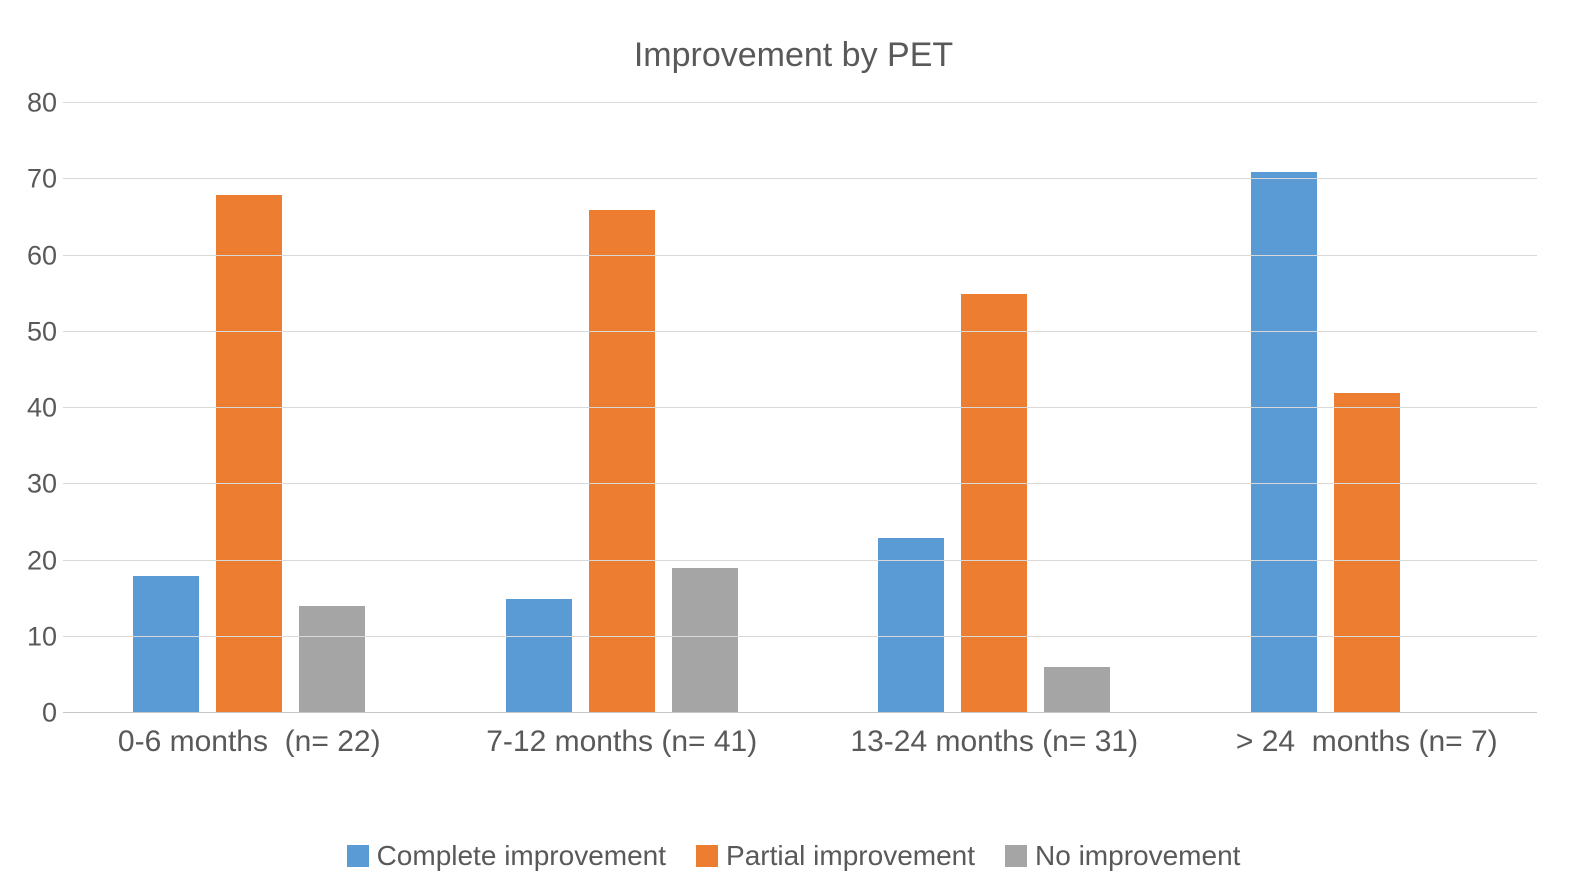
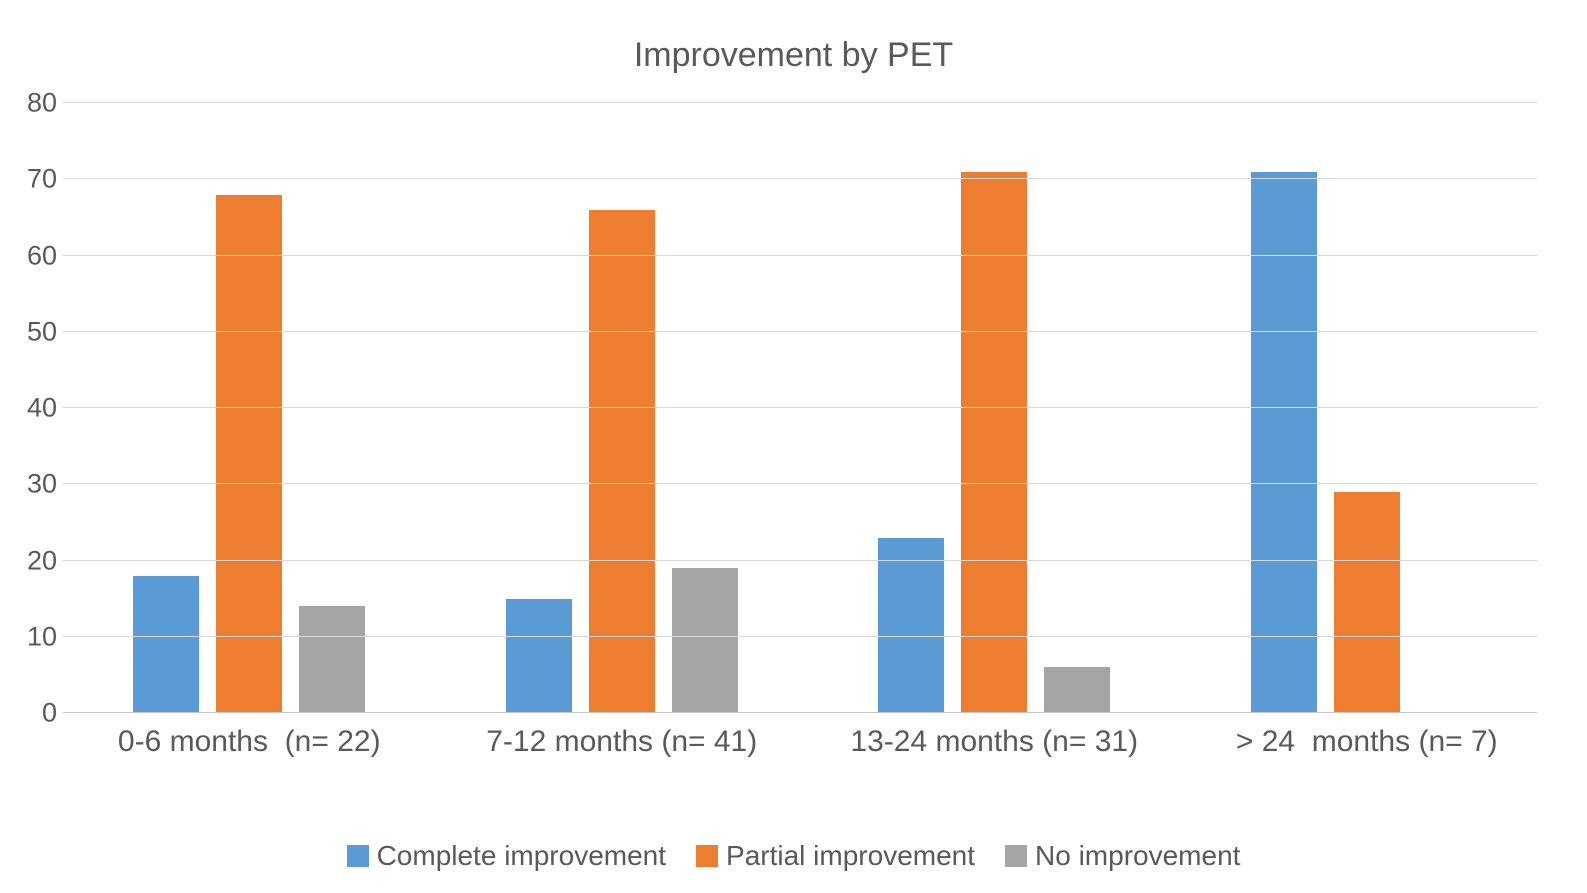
Partial improvement/13-24 months (n= 31): 55 -> 71
Partial improvement/> 24 months (n= 7): 42 -> 29
